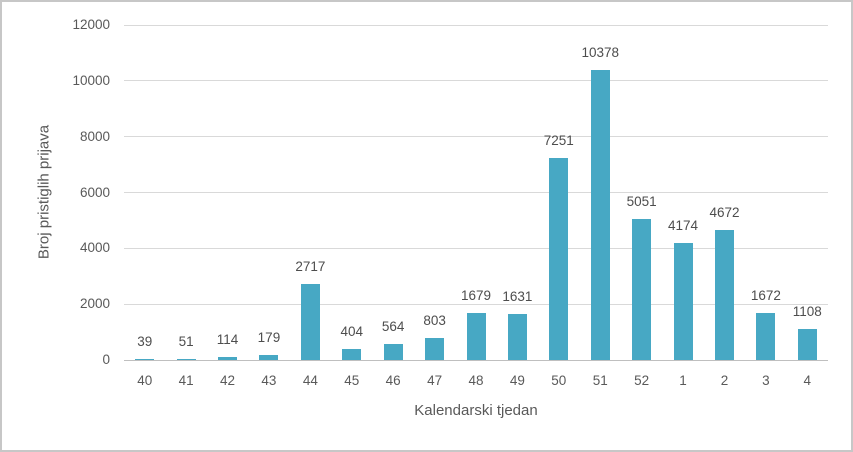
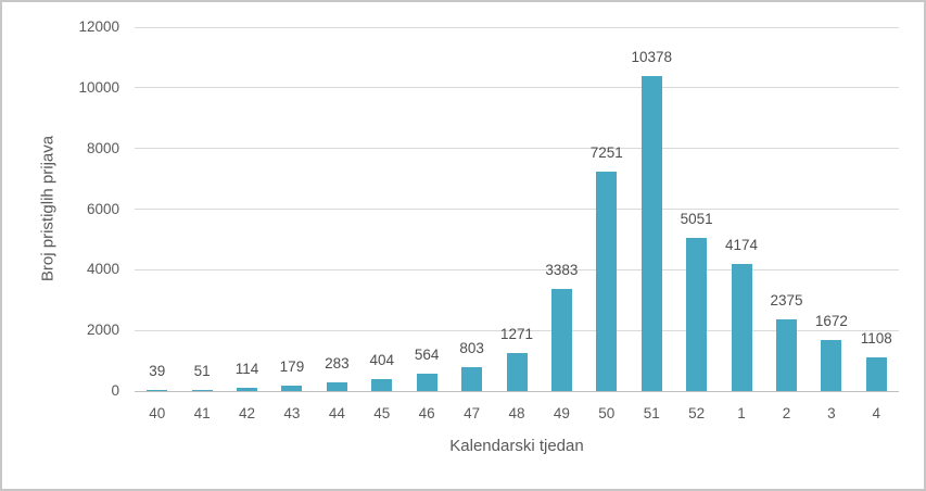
44: 2717 -> 283
48: 1679 -> 1271
49: 1631 -> 3383
2: 4672 -> 2375
